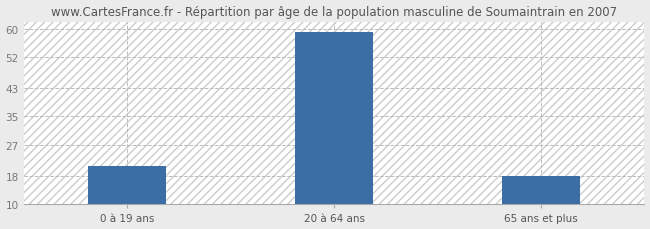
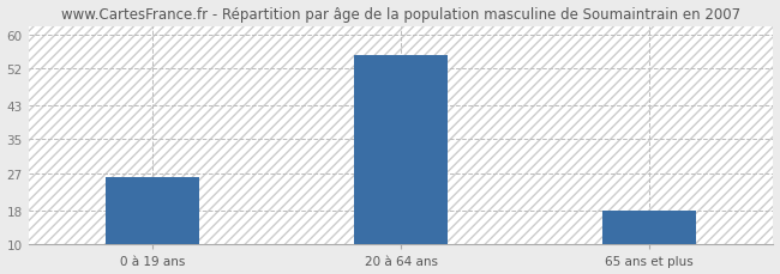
0 à 19 ans: 21 -> 26
20 à 64 ans: 59 -> 55
